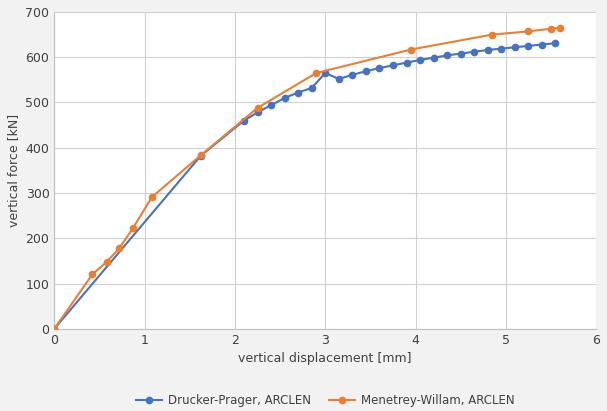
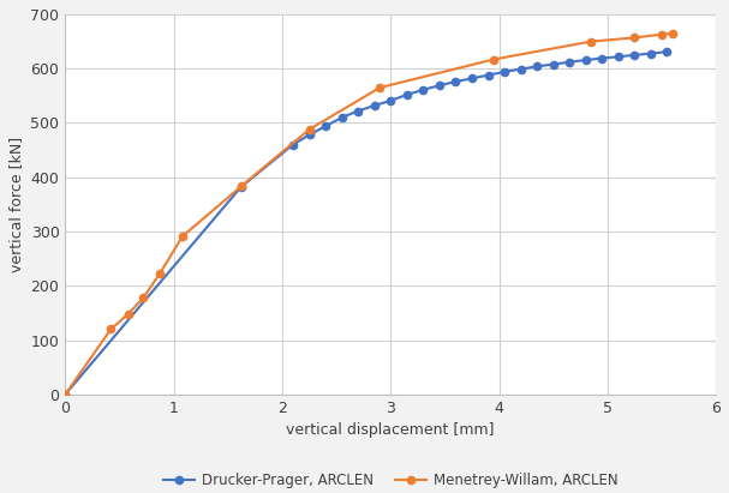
Drucker-Prager, ARCLEN/3: 565 -> 541
